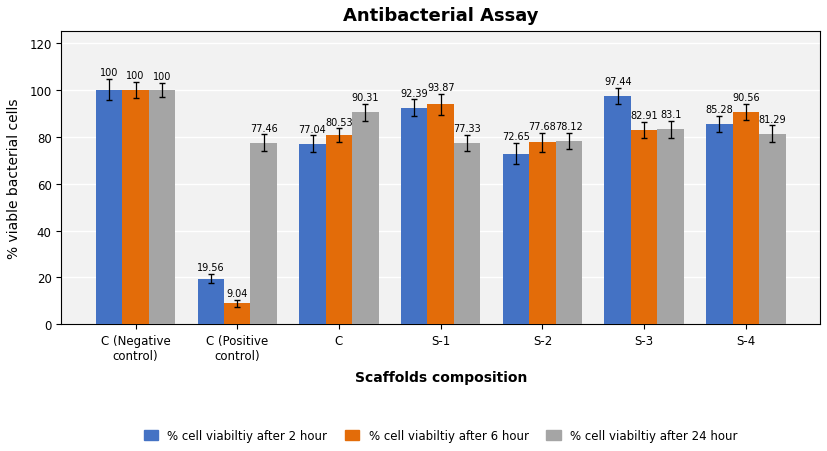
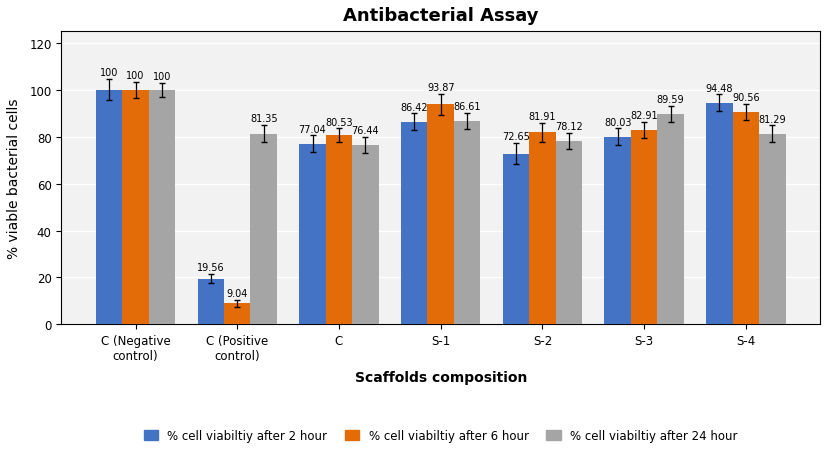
% cell viabiltiy after 24 hour/C (Positive control): 77.46 -> 81.35
% cell viabiltiy after 24 hour/C: 90.31 -> 76.44
% cell viabiltiy after 2 hour/S-1: 92.39 -> 86.42
% cell viabiltiy after 24 hour/S-1: 77.33 -> 86.61
% cell viabiltiy after 6 hour/S-2: 77.68 -> 81.91
% cell viabiltiy after 2 hour/S-3: 97.44 -> 80.03
% cell viabiltiy after 24 hour/S-3: 83.1 -> 89.59
% cell viabiltiy after 2 hour/S-4: 85.28 -> 94.48
